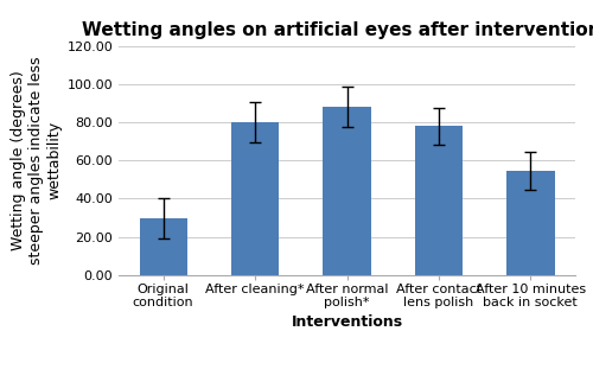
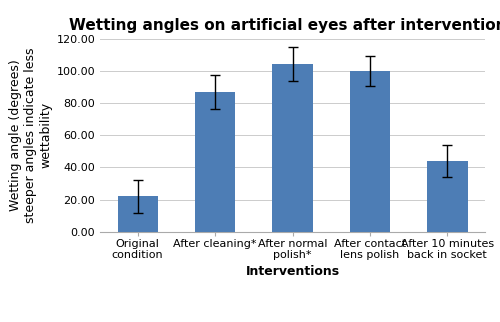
Original condition: 30 -> 22
After cleaning*: 80 -> 87
After normal polish*: 88 -> 104
After contact lens polish: 78 -> 100
After 10 minutes back in socket: 54 -> 44
